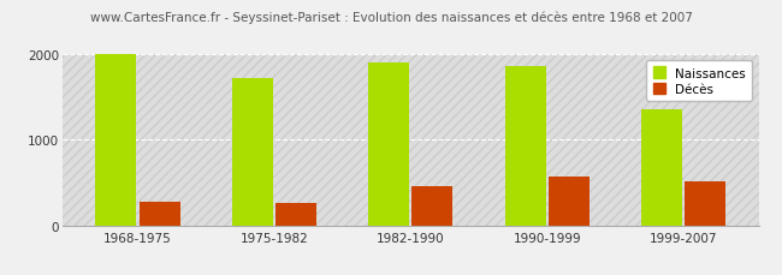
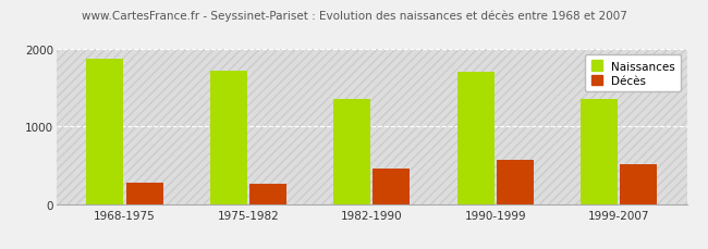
Naissances/1968-1975: 2000 -> 1880
Naissances/1982-1990: 1900 -> 1360
Naissances/1990-1999: 1860 -> 1700
